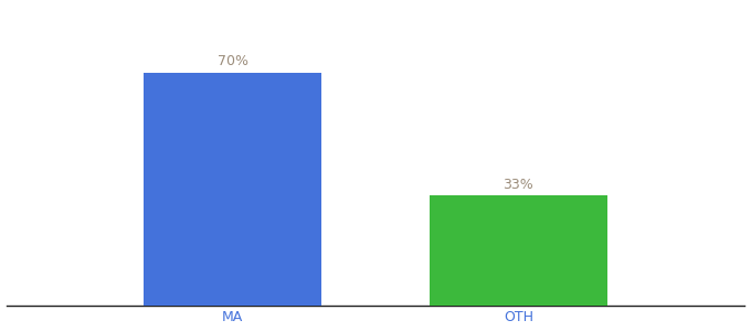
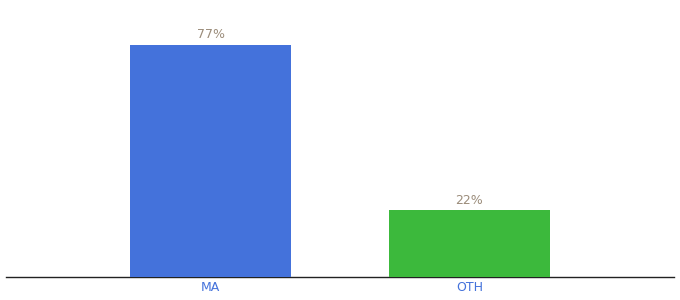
MA: 70% -> 77%
OTH: 33% -> 22%
